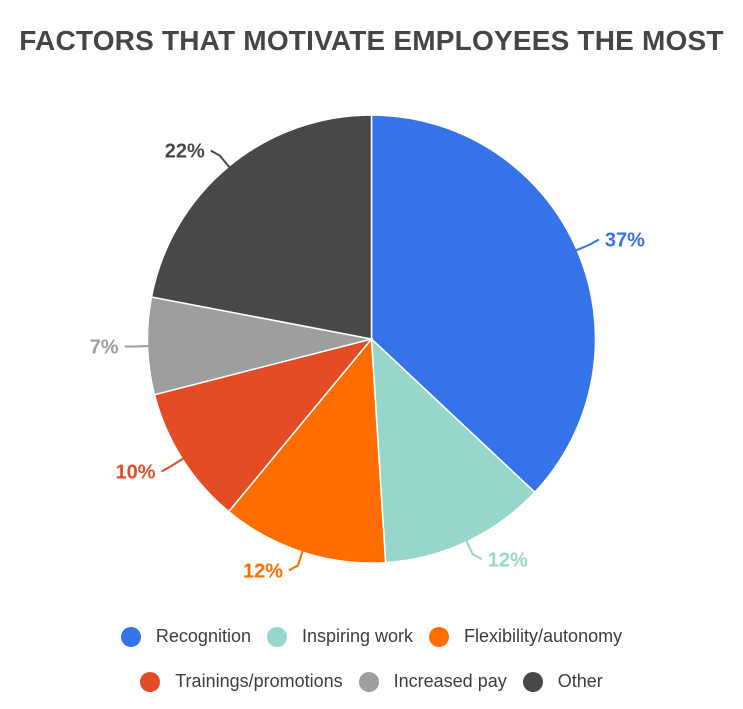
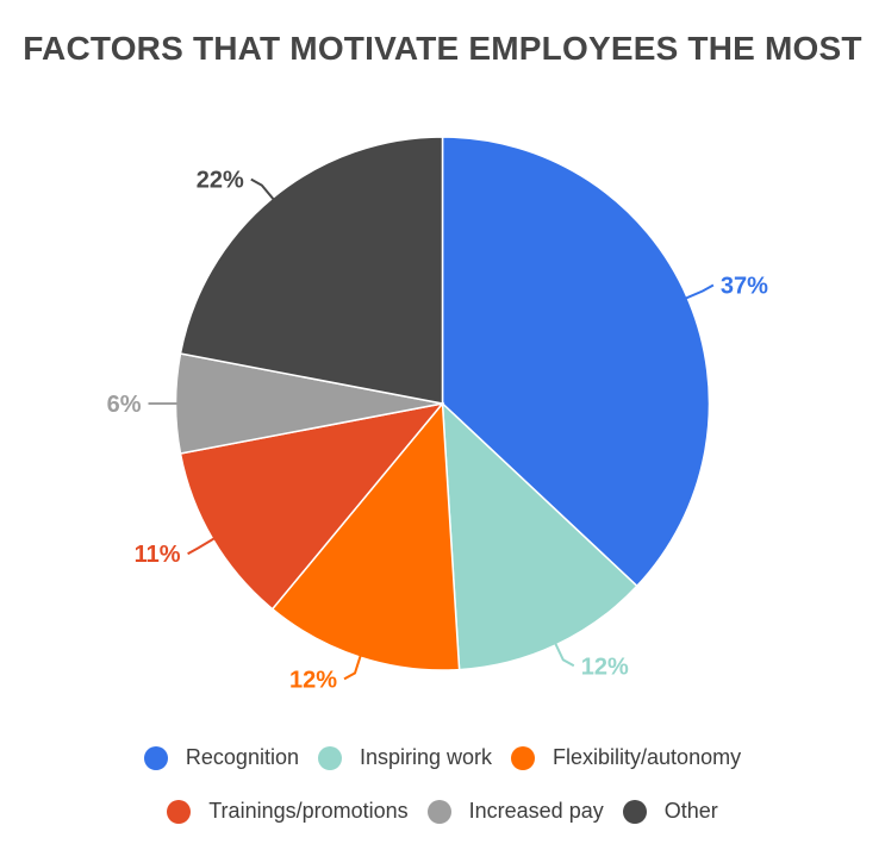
Trainings/promotions: 10% -> 11%
Increased pay: 7% -> 6%
